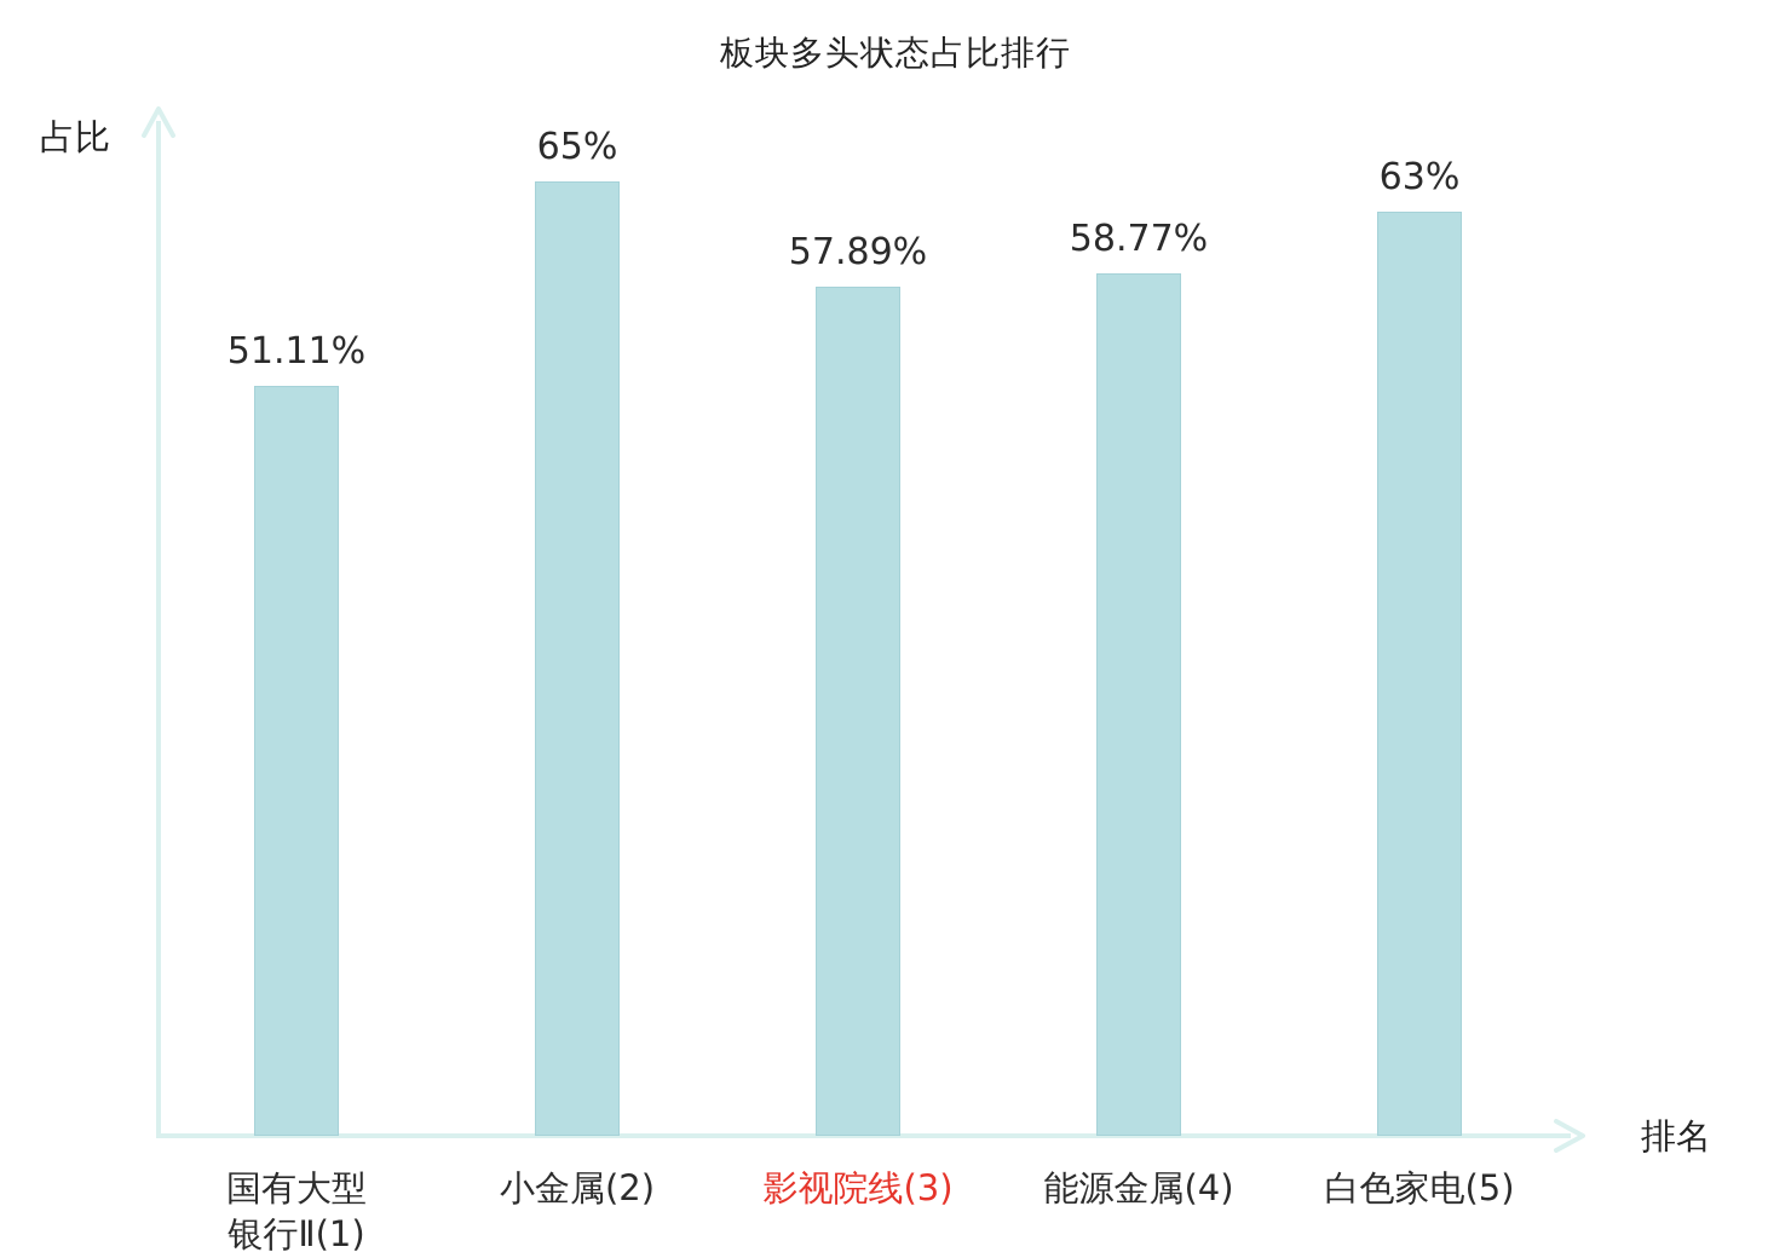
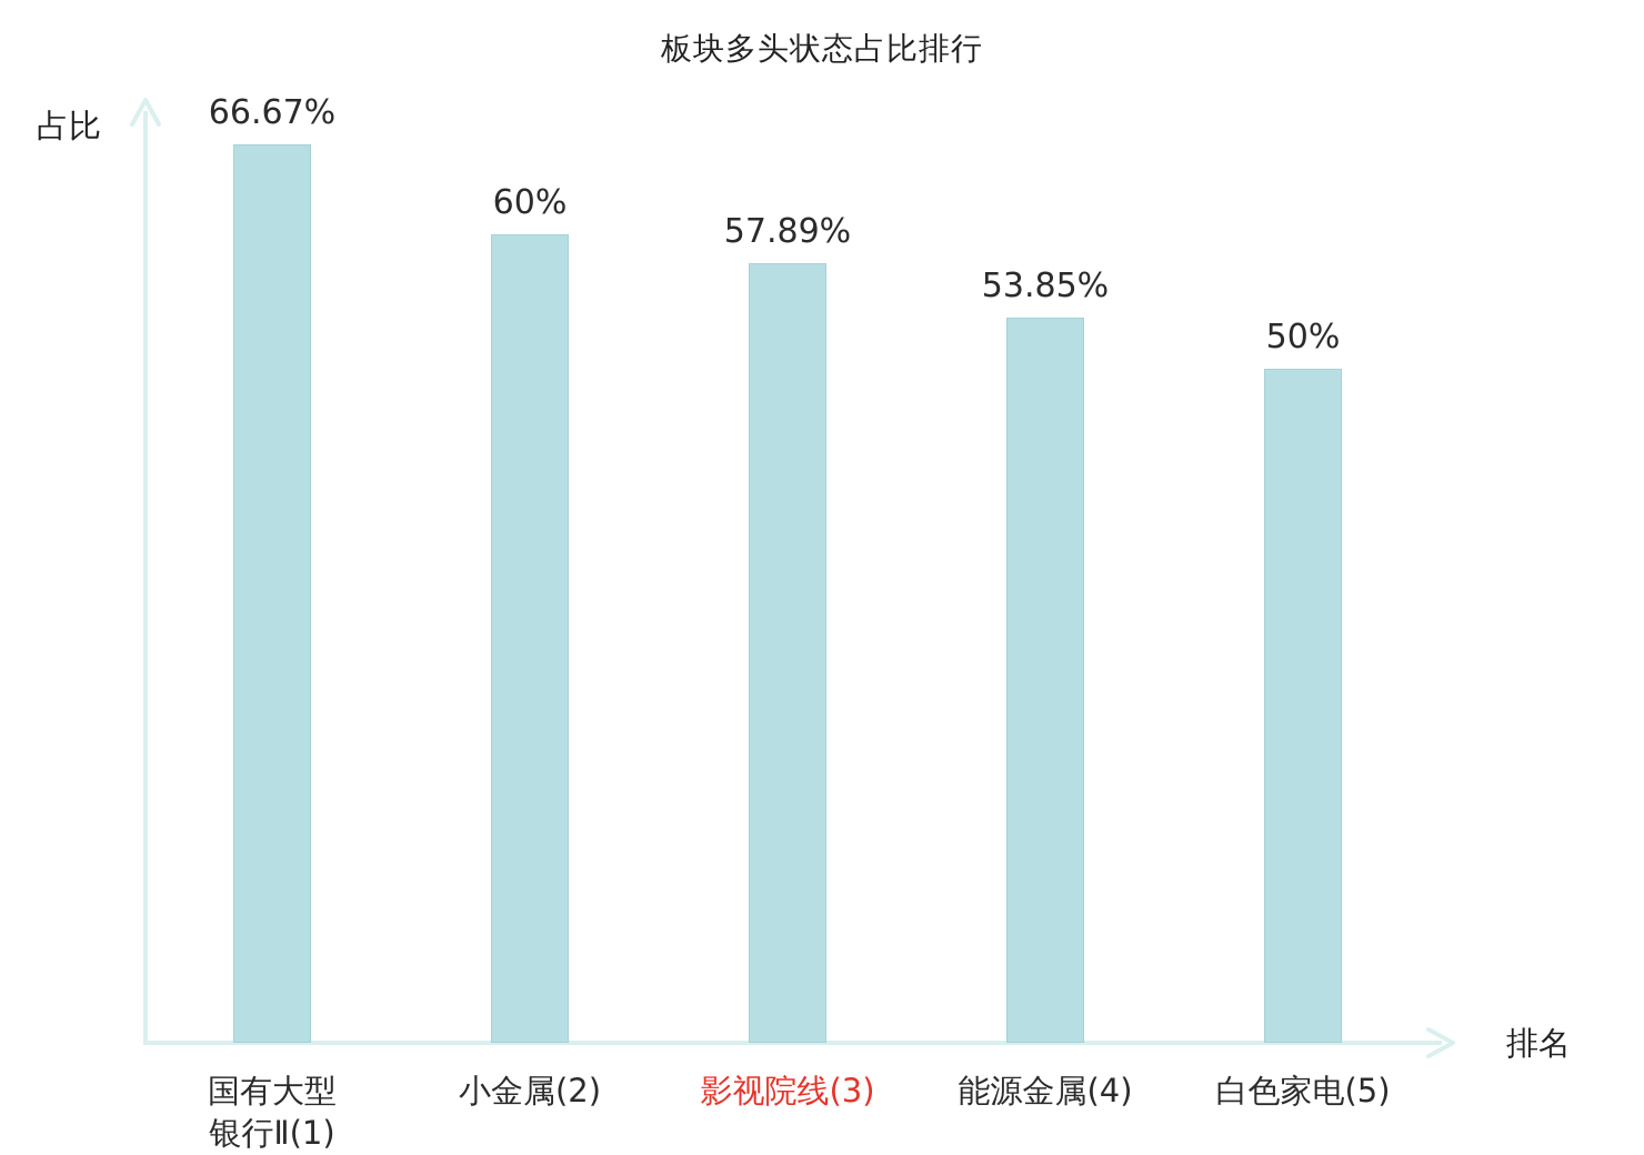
国有大型银行Ⅱ(1): 51.11% -> 66.67%
小金属(2): 65% -> 60%
能源金属(4): 58.77% -> 53.85%
白色家电(5): 63% -> 50%
